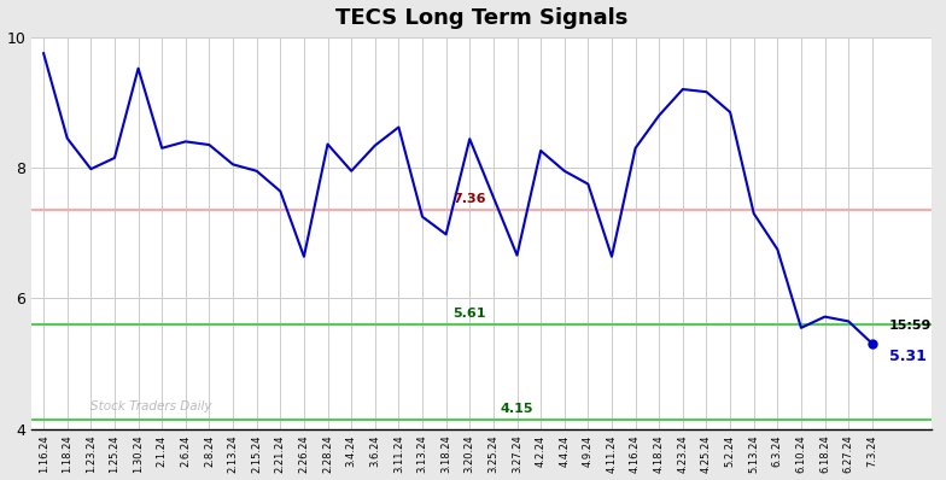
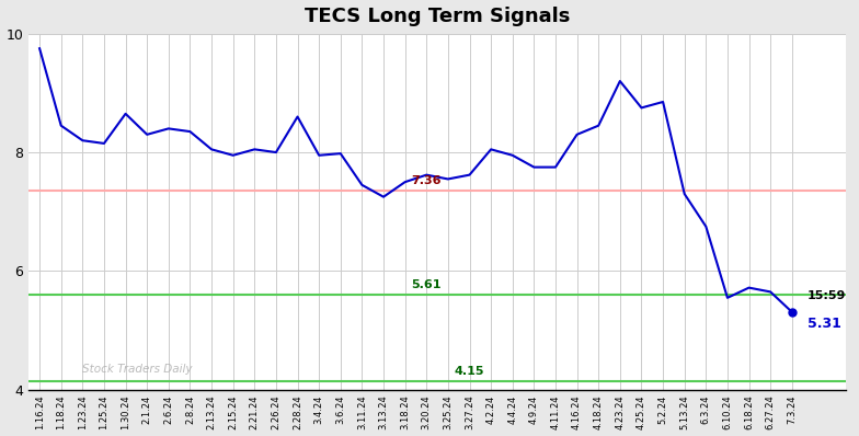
1.23.24: 7.98 -> 8.20
1.30.24: 9.52 -> 8.65
2.21.24: 7.64 -> 8.05
2.26.24: 6.64 -> 8.00
2.28.24: 8.36 -> 8.60
3.6.24: 8.34 -> 7.98
3.11.24: 8.62 -> 7.45
3.18.24: 6.98 -> 7.50
3.20.24: 8.44 -> 7.62
3.27.24: 6.66 -> 7.62
4.2.24: 8.26 -> 8.05
4.11.24: 6.64 -> 7.75
4.18.24: 8.80 -> 8.45
4.25.24: 9.16 -> 8.75
